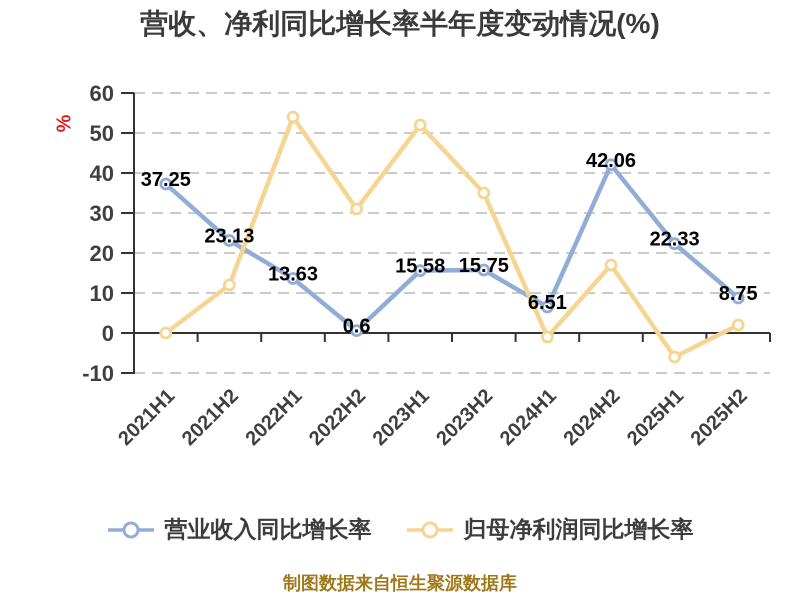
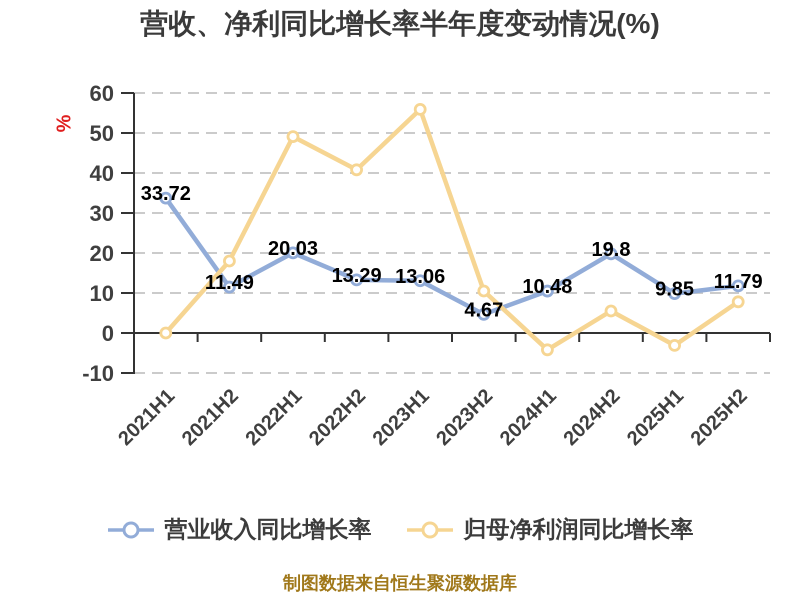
营业收入同比增长率/2021H1: 37.25 -> 33.72
营业收入同比增长率/2021H2: 23.13 -> 11.49
归母净利润同比增长率/2021H2: 12 -> 18
营业收入同比增长率/2022H1: 13.63 -> 20.03
归母净利润同比增长率/2022H1: 54 -> 49
营业收入同比增长率/2022H2: 0.6 -> 13.29
归母净利润同比增长率/2022H2: 31 -> 41
营业收入同比增长率/2023H1: 15.58 -> 13.06
归母净利润同比增长率/2023H1: 52 -> 56
营业收入同比增长率/2023H2: 15.75 -> 4.67
归母净利润同比增长率/2023H2: 35 -> 10
营业收入同比增长率/2024H1: 6.51 -> 10.48
归母净利润同比增长率/2024H1: -1 -> -4
营业收入同比增长率/2024H2: 42.06 -> 19.8
归母净利润同比增长率/2024H2: 17 -> 6
营业收入同比增长率/2025H1: 22.33 -> 9.85
归母净利润同比增长率/2025H1: -6 -> -3
营业收入同比增长率/2025H2: 8.75 -> 11.79
归母净利润同比增长率/2025H2: 2 -> 8
